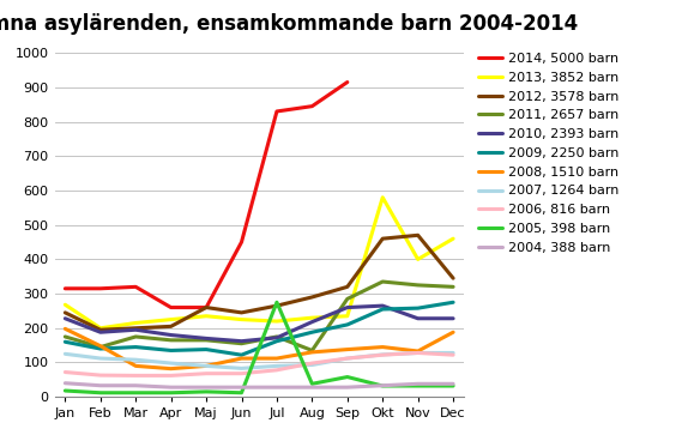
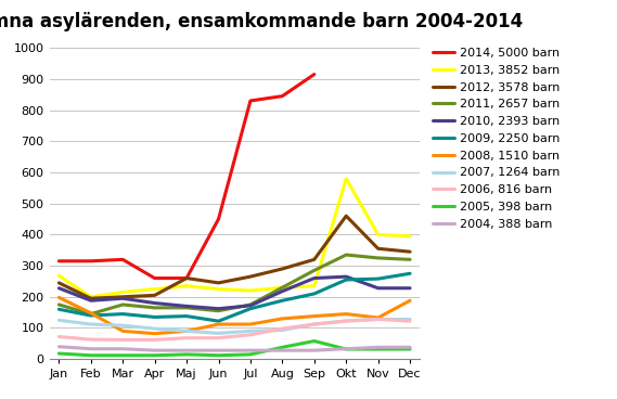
2005, 398 barn/Jul: 275 -> 15
2011, 2657 barn/Aug: 135 -> 230
2012, 3578 barn/Nov: 470 -> 355
2013, 3852 barn/Dec: 460 -> 395
